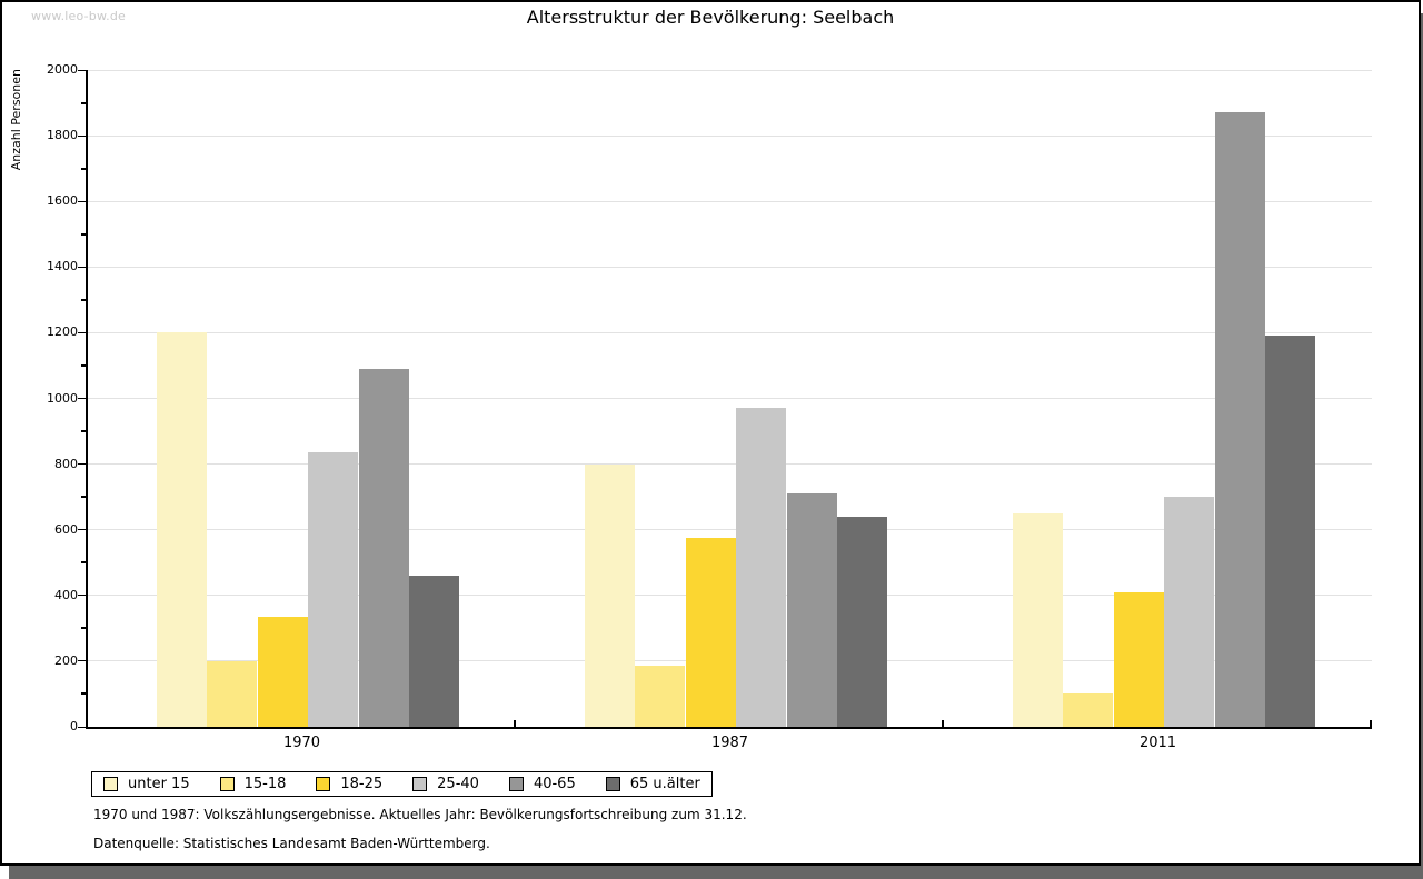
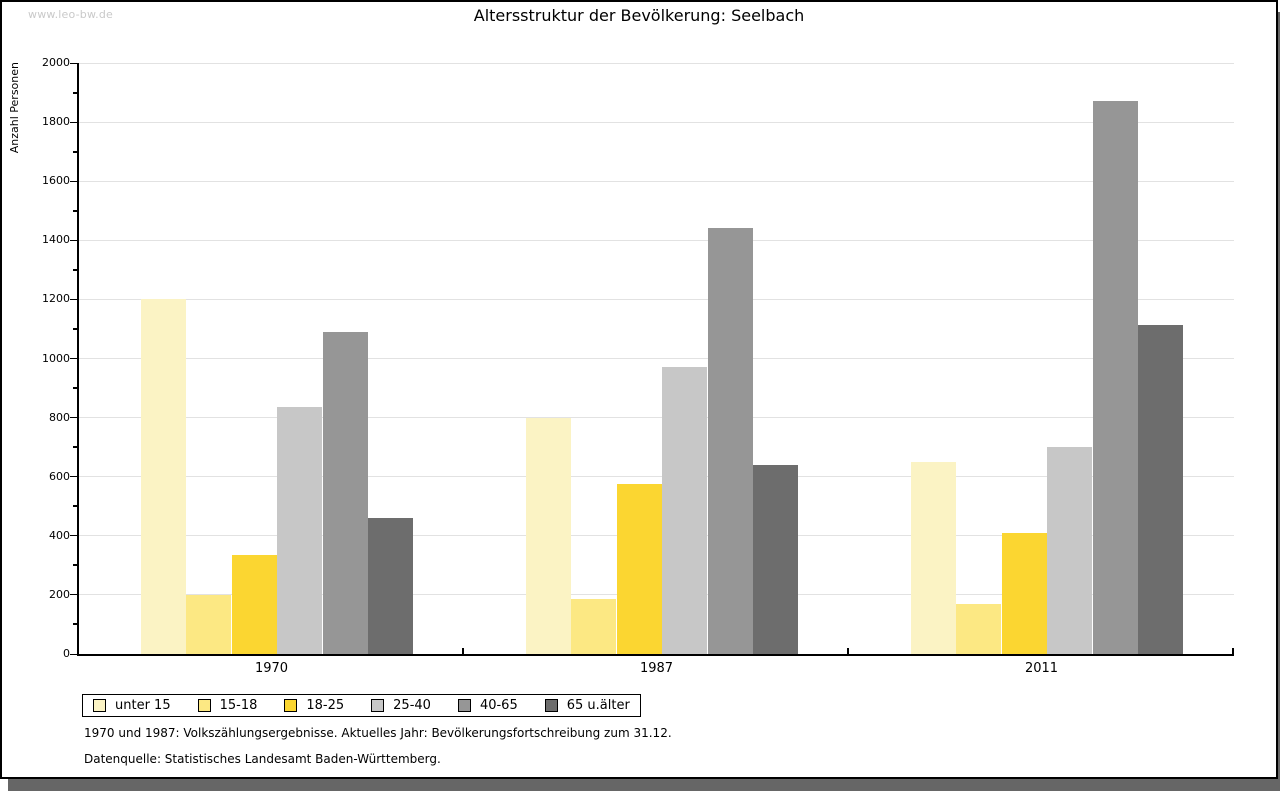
40-65/1987: 710 -> 1440
15-18/2011: 100 -> 170
65 u.älter/2011: 1190 -> 1120
